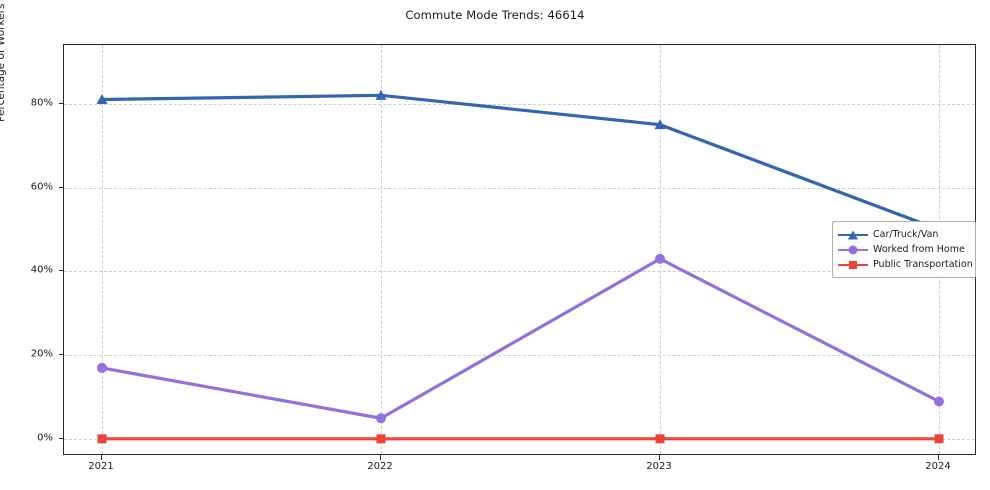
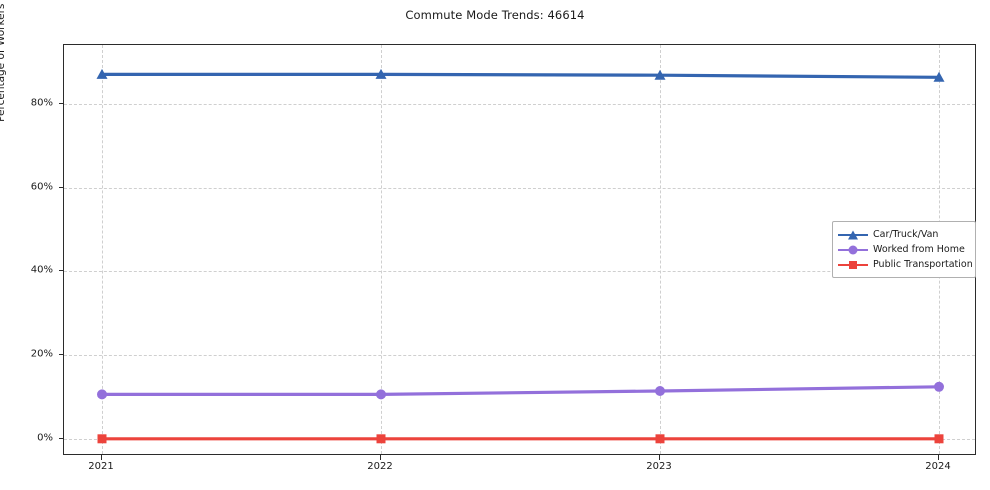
Car/Truck/Van/2021: 81% -> 87%
Worked from Home/2021: 17% -> 11%
Car/Truck/Van/2022: 82% -> 87%
Worked from Home/2022: 5% -> 11%
Car/Truck/Van/2023: 75% -> 87%
Worked from Home/2023: 43% -> 12%
Car/Truck/Van/2024: 50% -> 86%
Worked from Home/2024: 9% -> 12%
